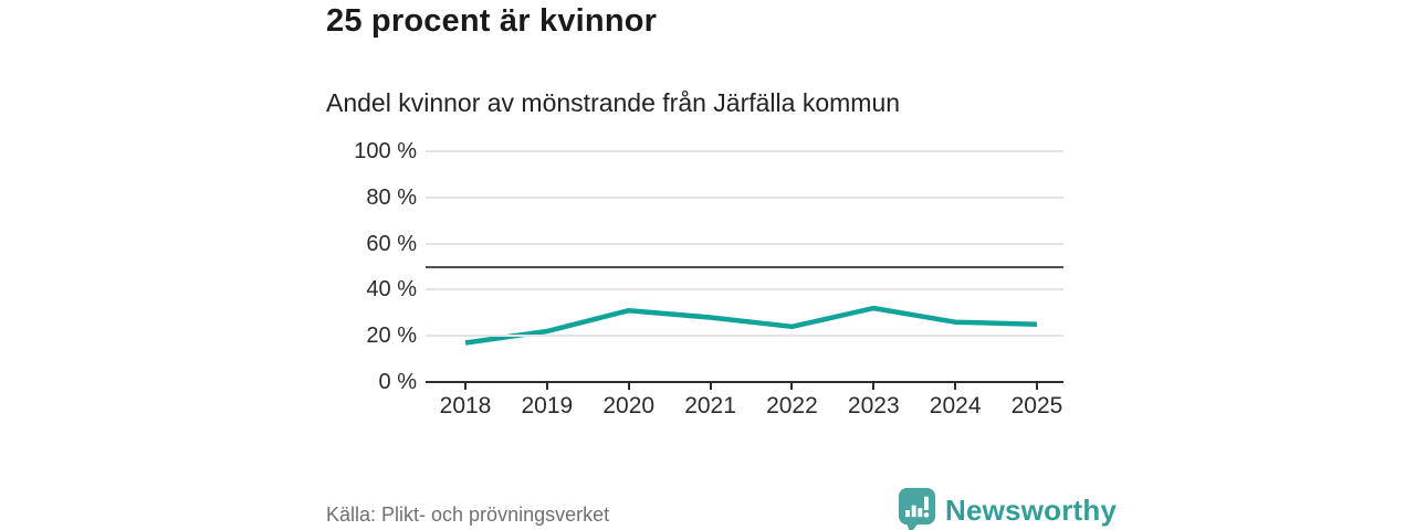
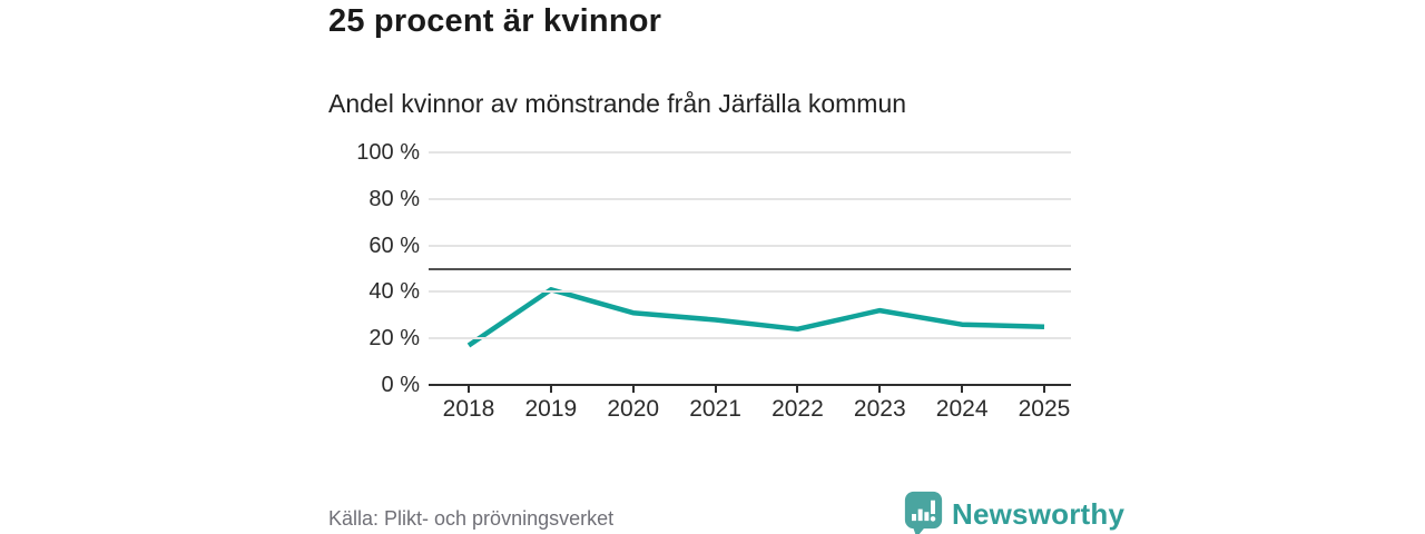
2019: 22% -> 41%
